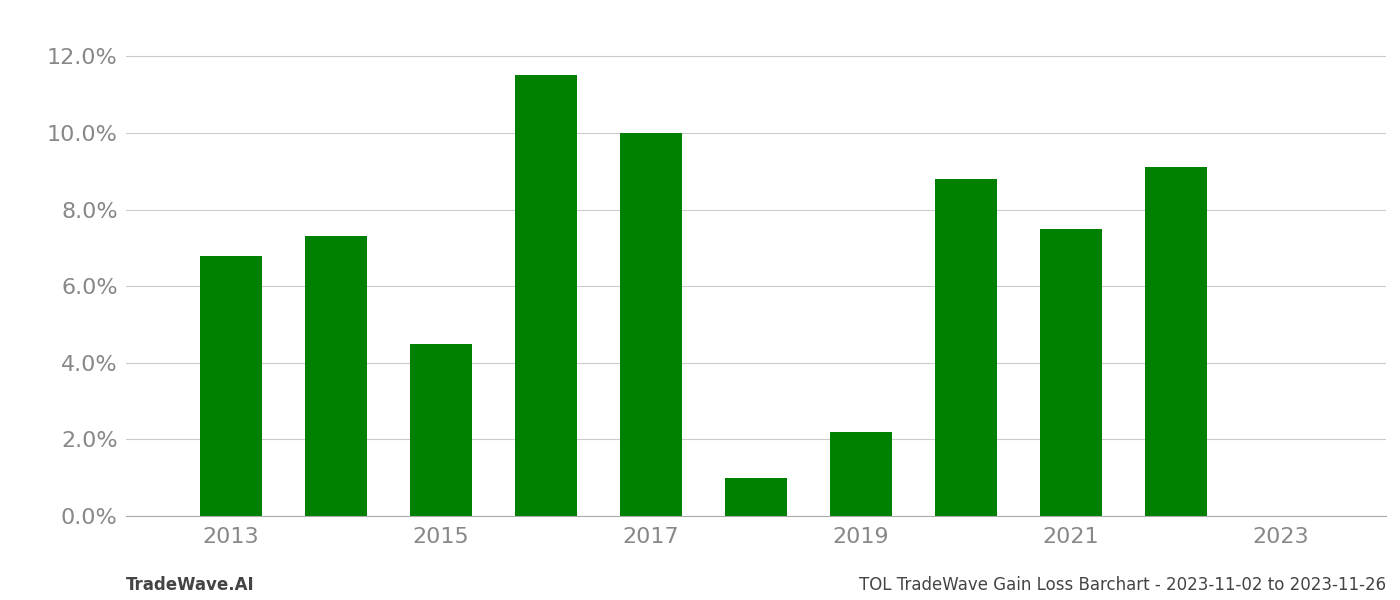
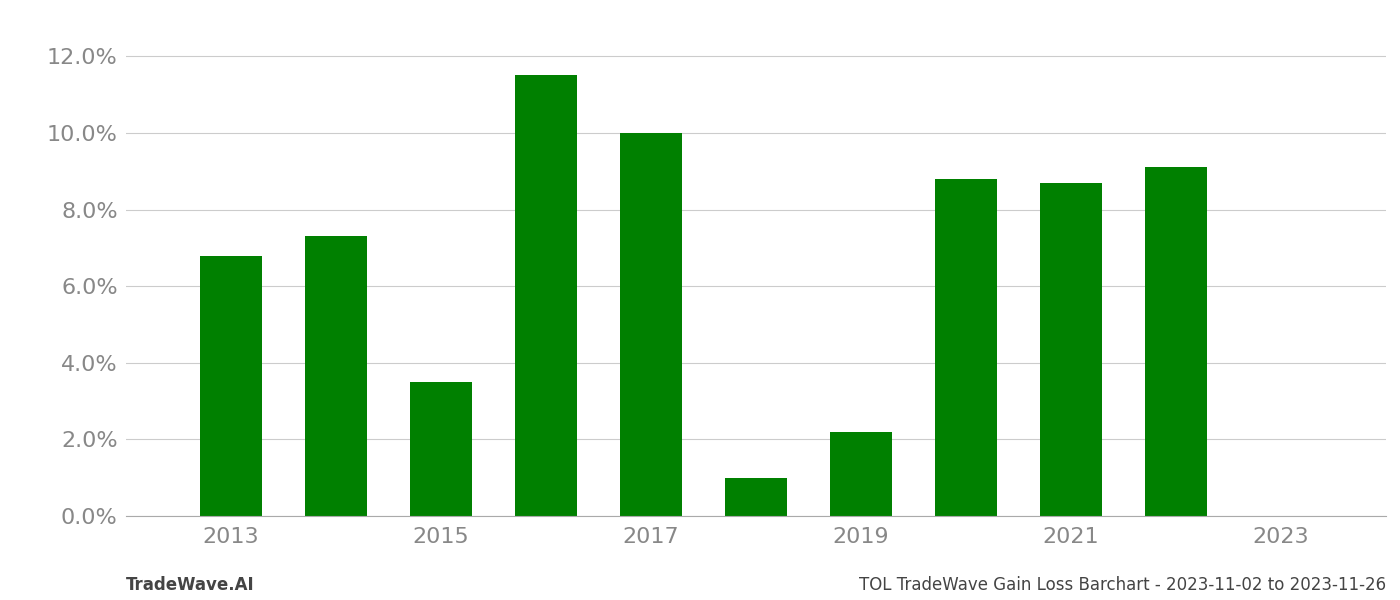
2015: 4.5% -> 3.5%
2021: 7.5% -> 8.7%
